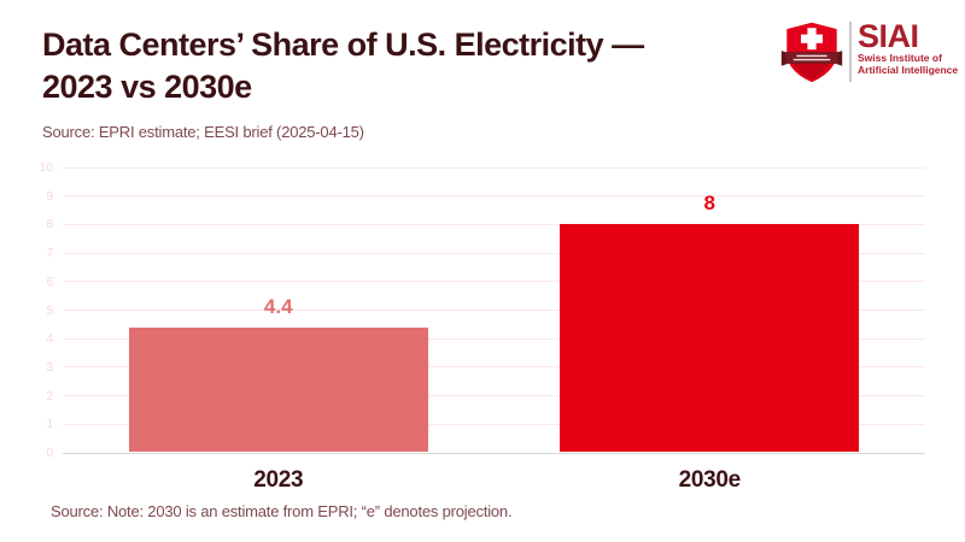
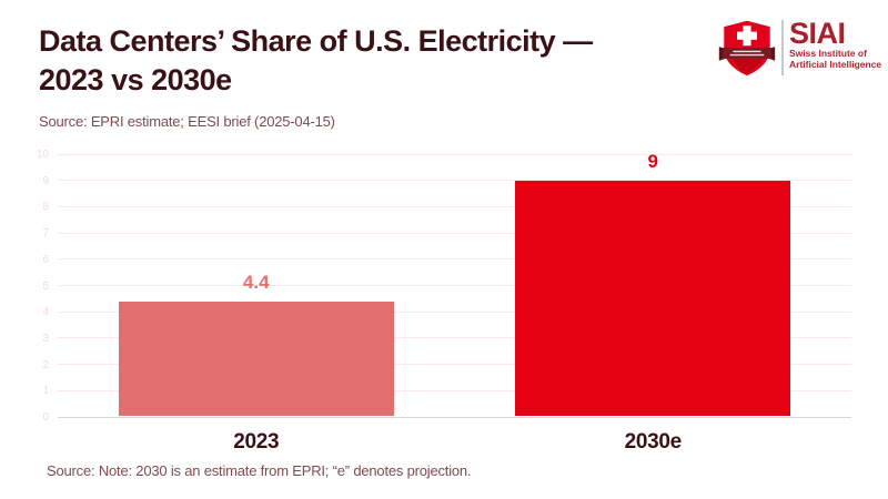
2030e: 8 -> 9
